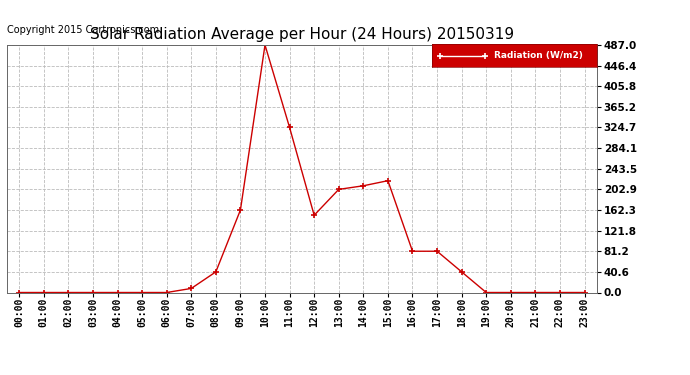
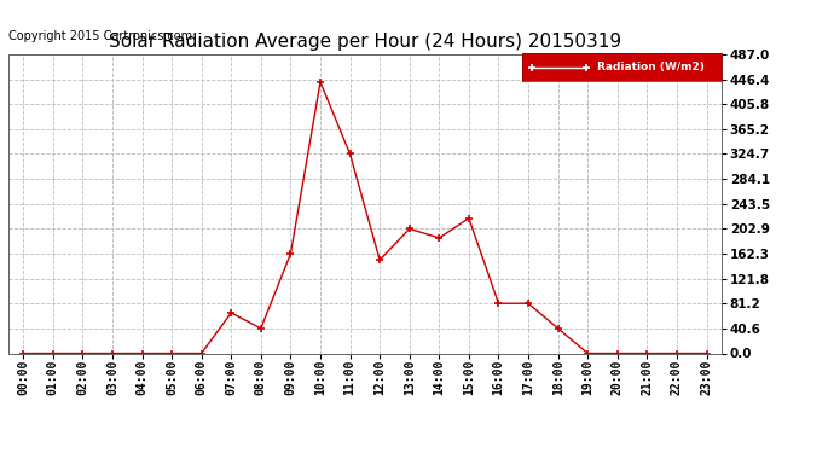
07:00: 8 -> 66
10:00: 487 -> 442
14:00: 210 -> 188
